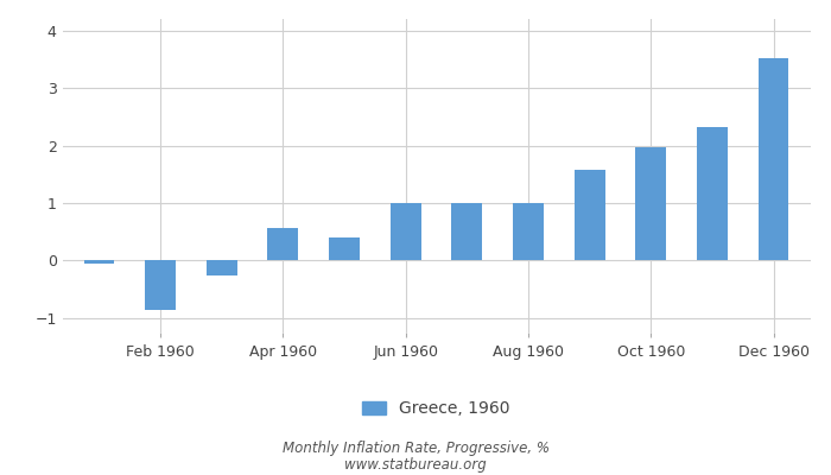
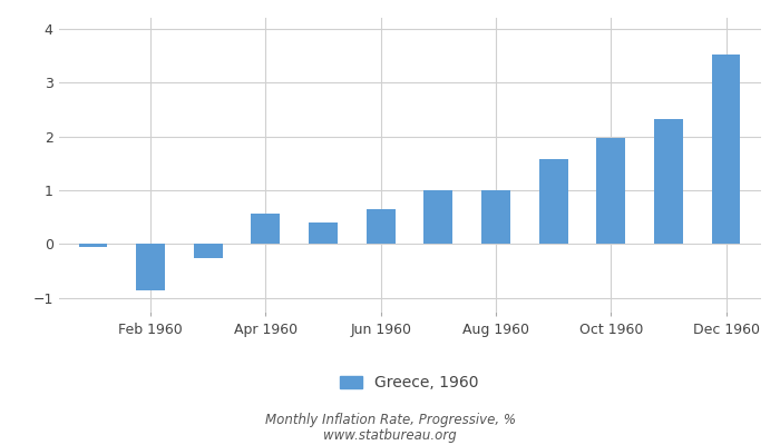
Jun 1960: 1.00 -> 0.65
